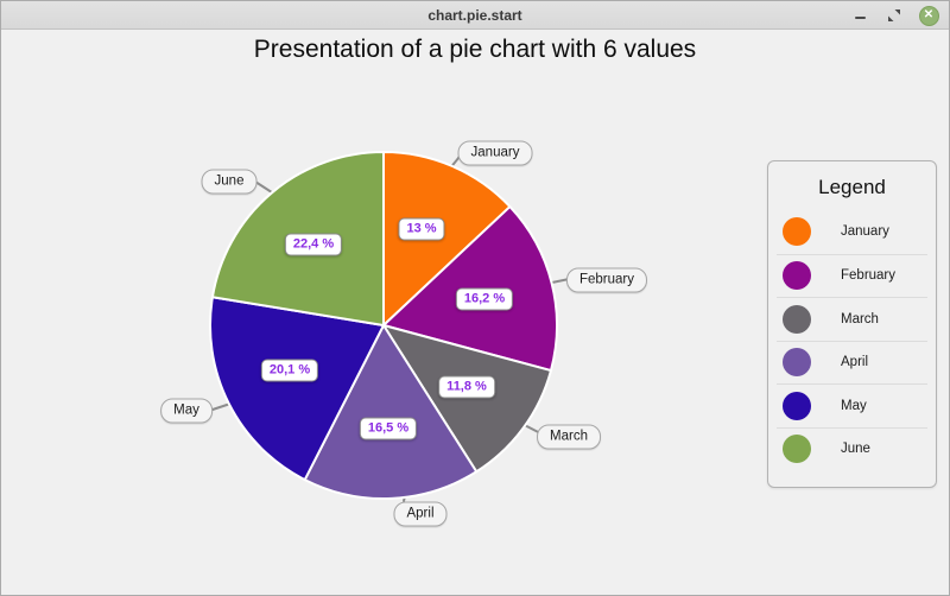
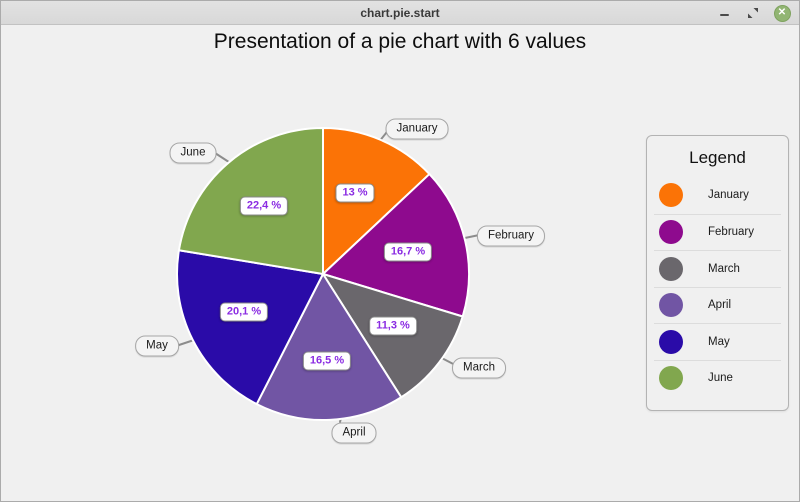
February: 16,2 -> 16,7
March: 11,8 -> 11,3
